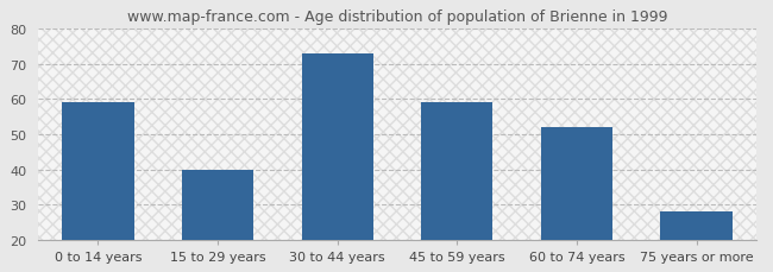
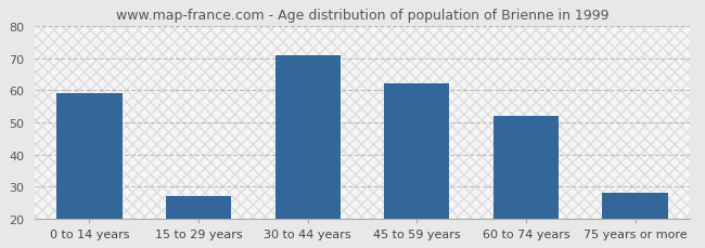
15 to 29 years: 40 -> 27
30 to 44 years: 73 -> 71
45 to 59 years: 59 -> 62
